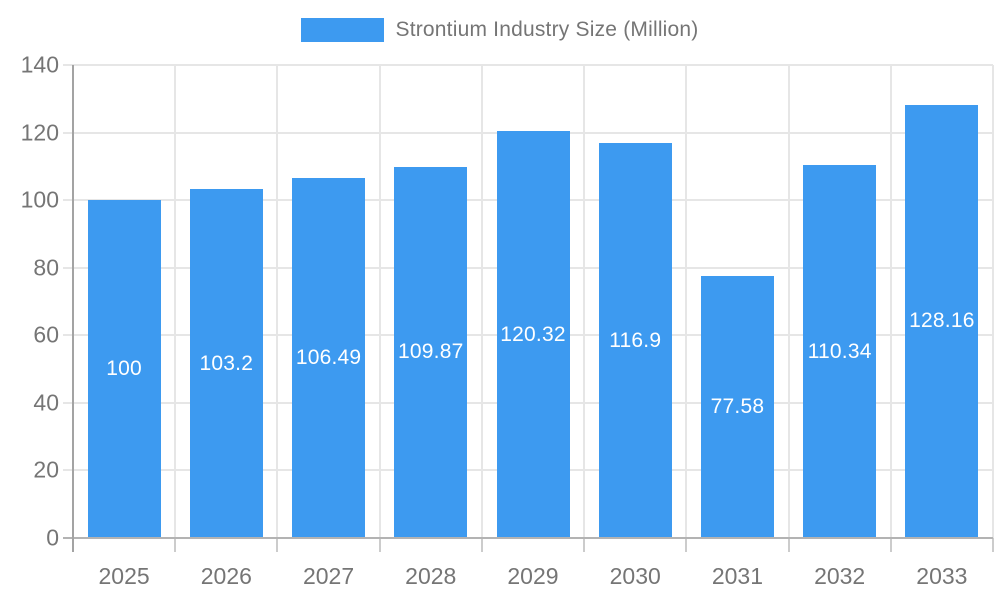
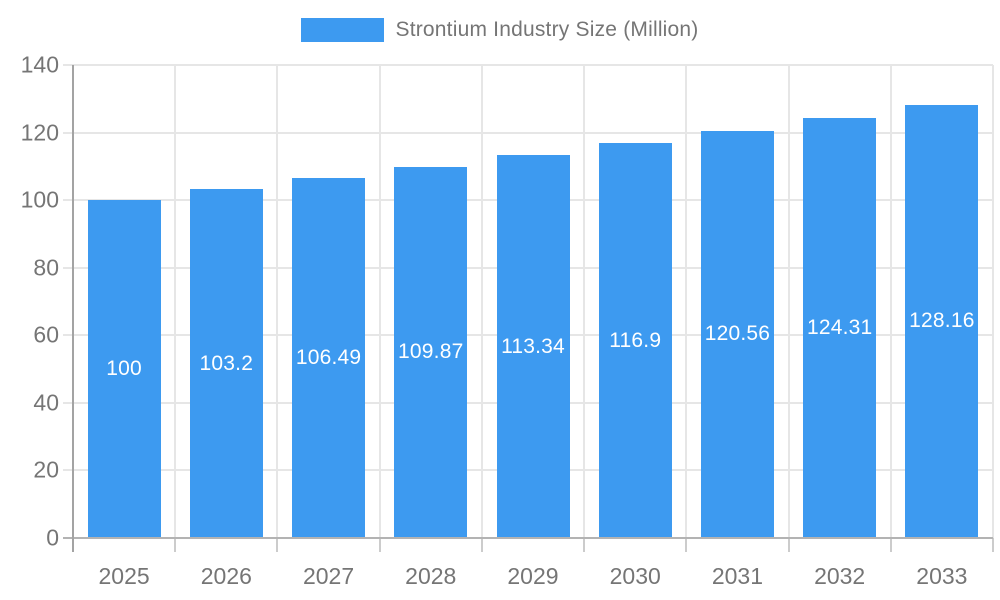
2029: 120.32 -> 113.34
2031: 77.58 -> 120.56
2032: 110.34 -> 124.31
